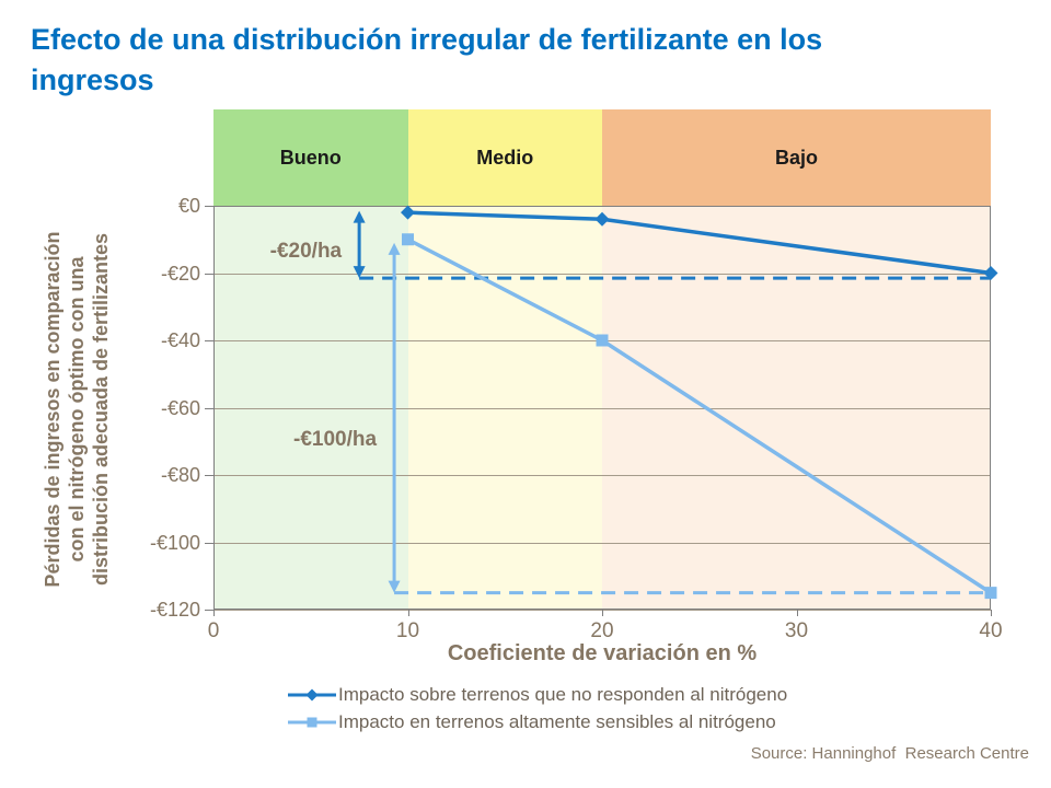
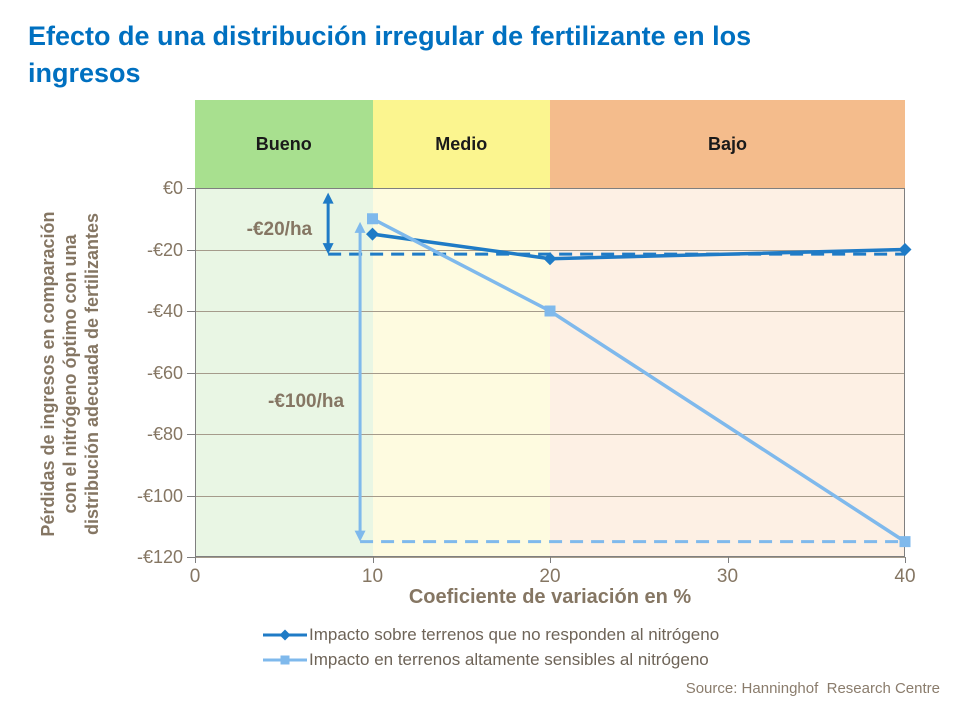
Impacto sobre terrenos que no responden al nitrógeno/10: -€2 -> -€15
Impacto sobre terrenos que no responden al nitrógeno/20: -€4 -> -€23
